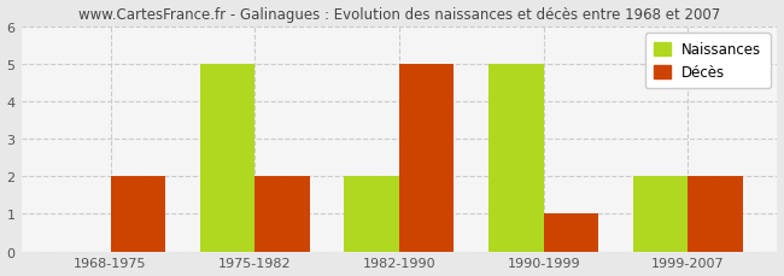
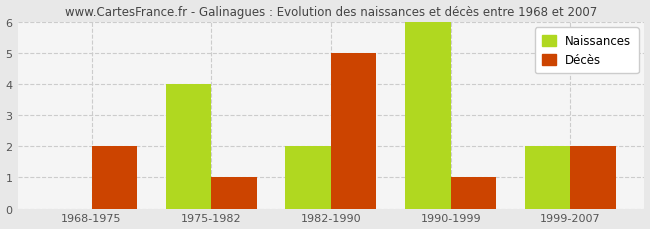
Naissances/1975-1982: 5 -> 4
Décès/1975-1982: 2 -> 1
Naissances/1990-1999: 5 -> 6
